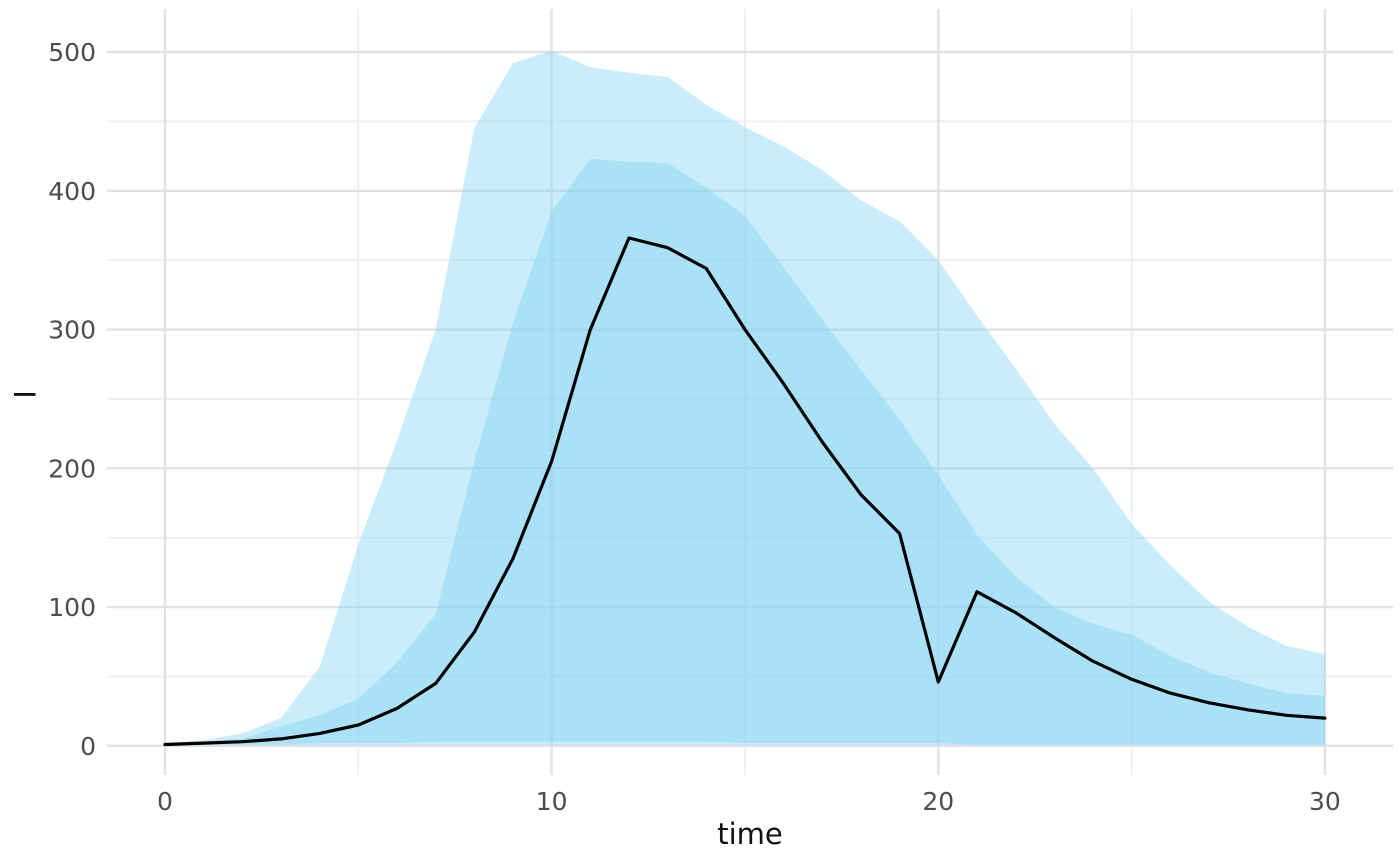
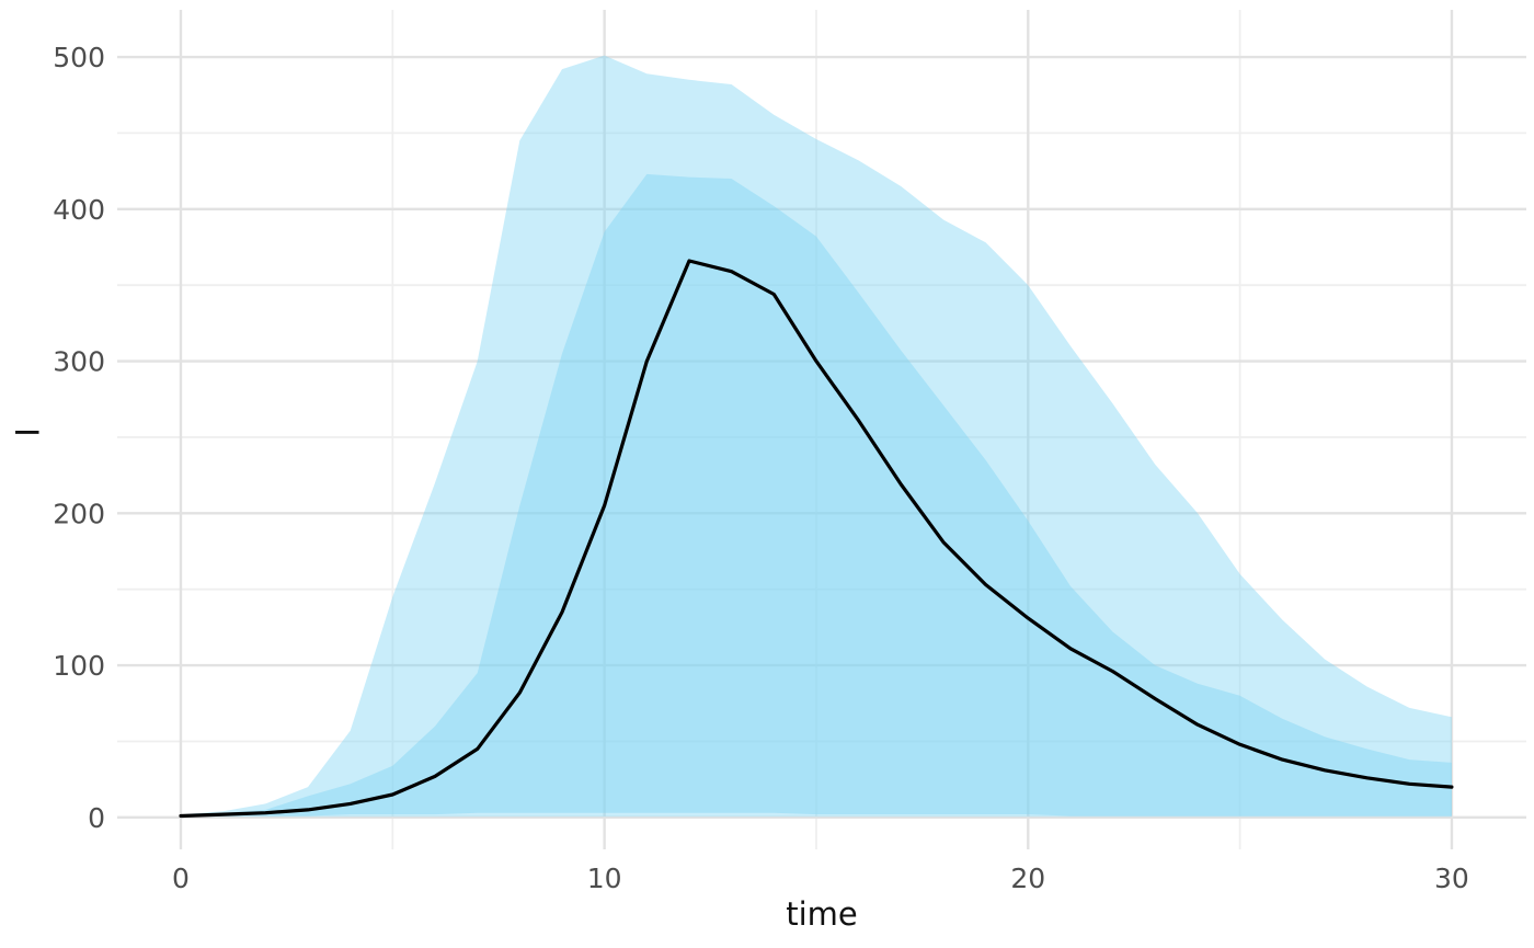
20: 46 -> 131
